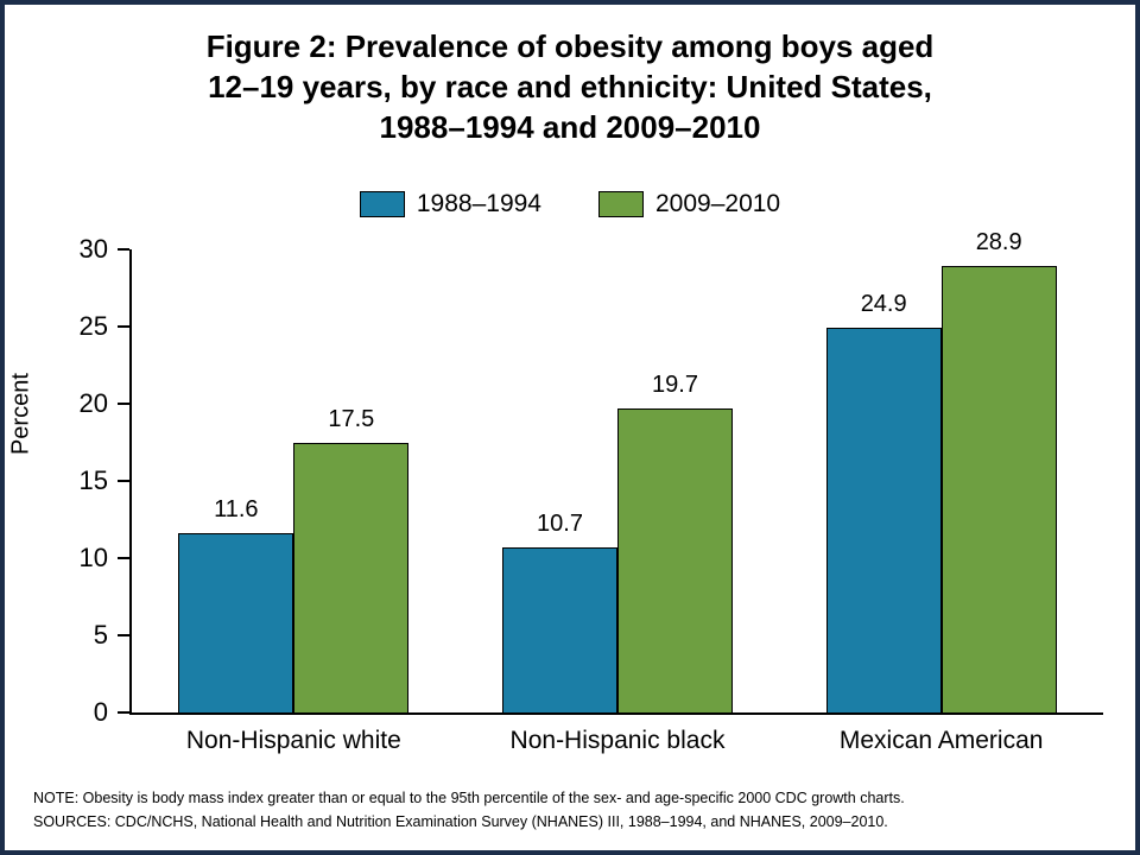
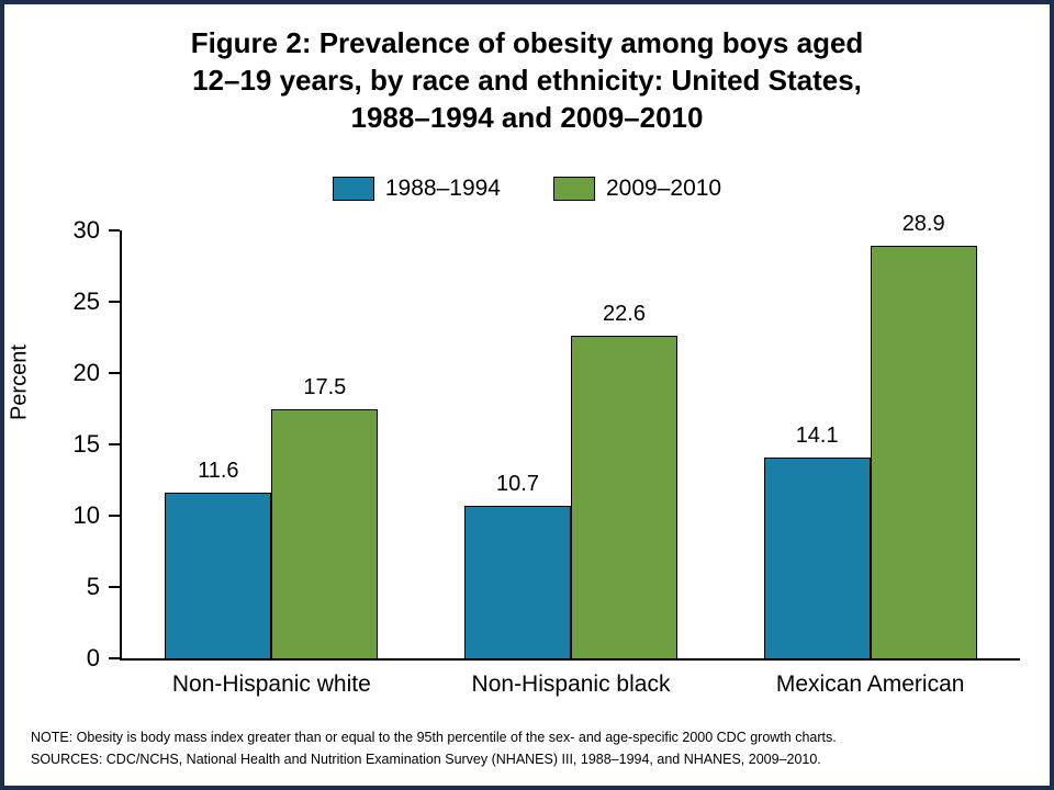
2009–2010/Non-Hispanic black: 19.7 -> 22.6
1988–1994/Mexican American: 24.9 -> 14.1
